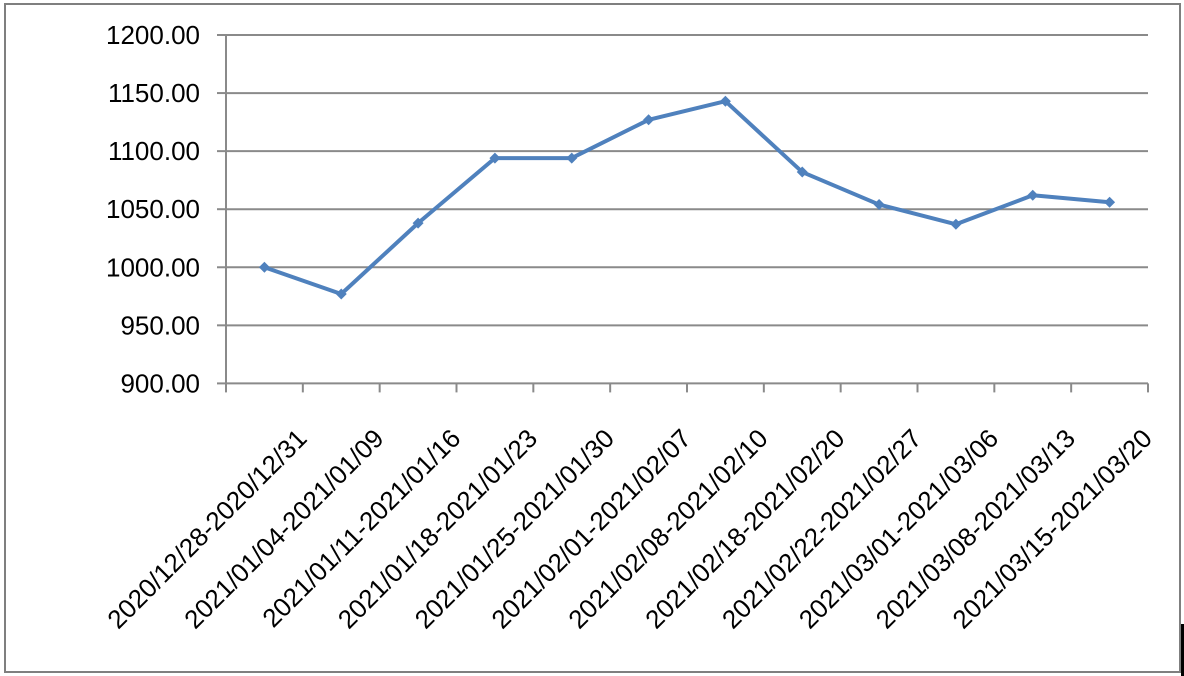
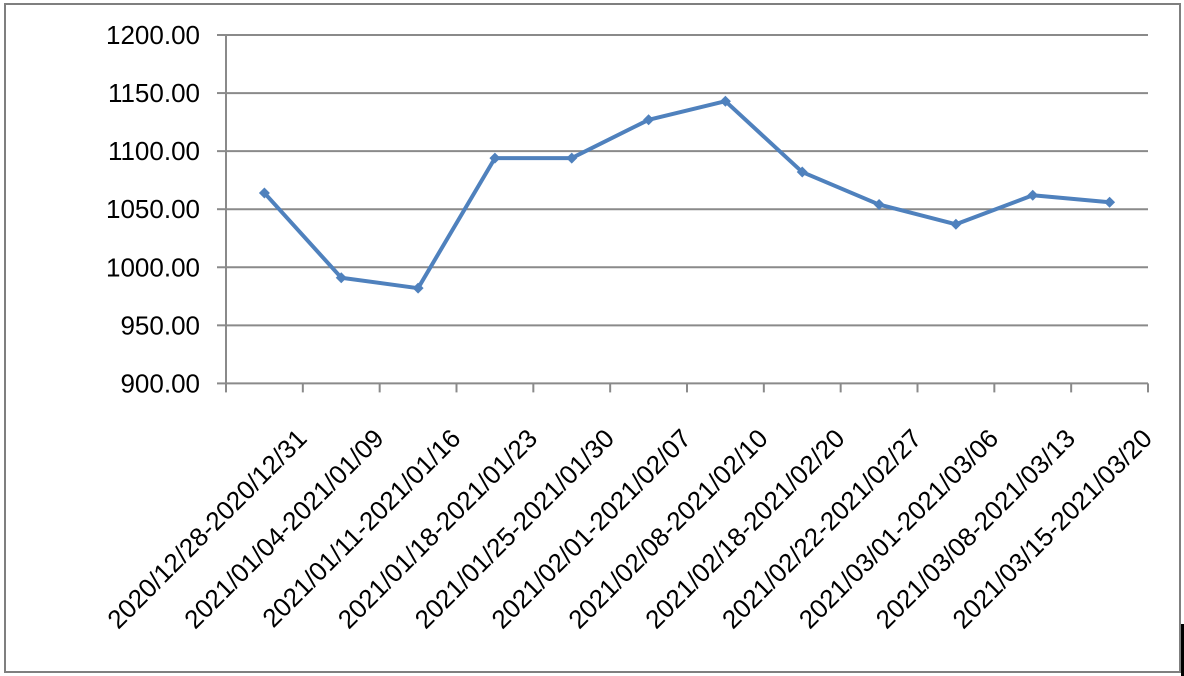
2020/12/28-2020/12/31: 1000 -> 1064
2021/01/04-2021/01/09: 977 -> 991
2021/01/11-2021/01/16: 1038 -> 982
